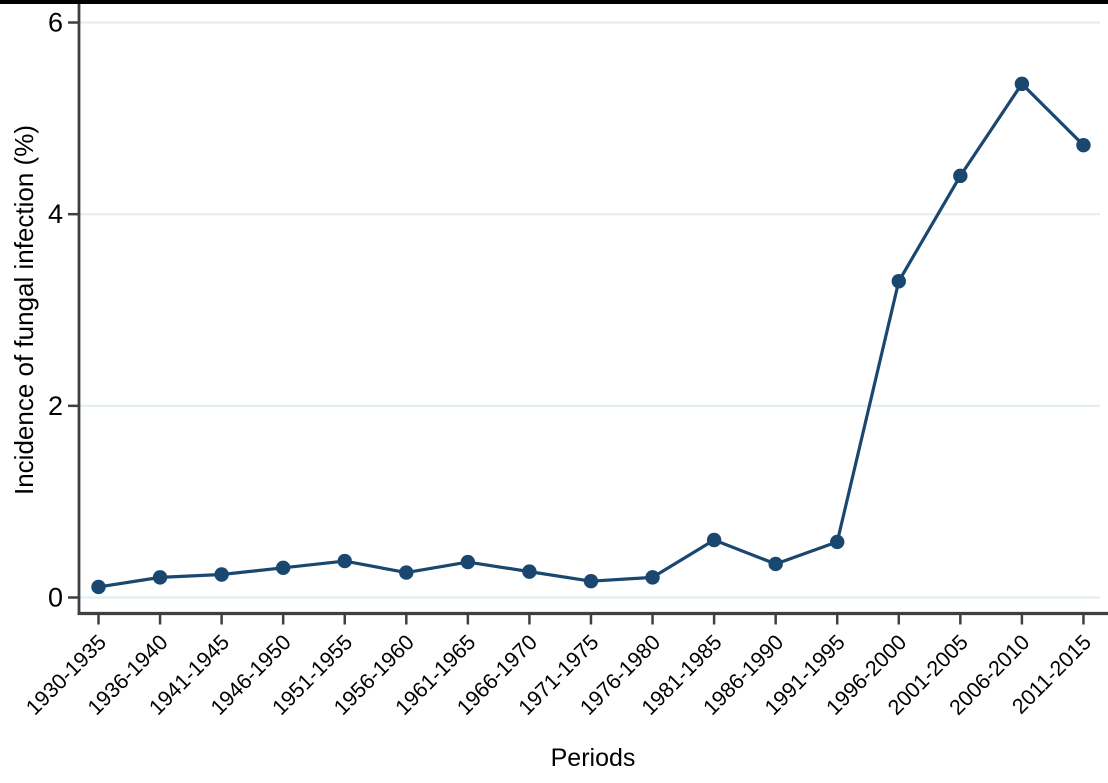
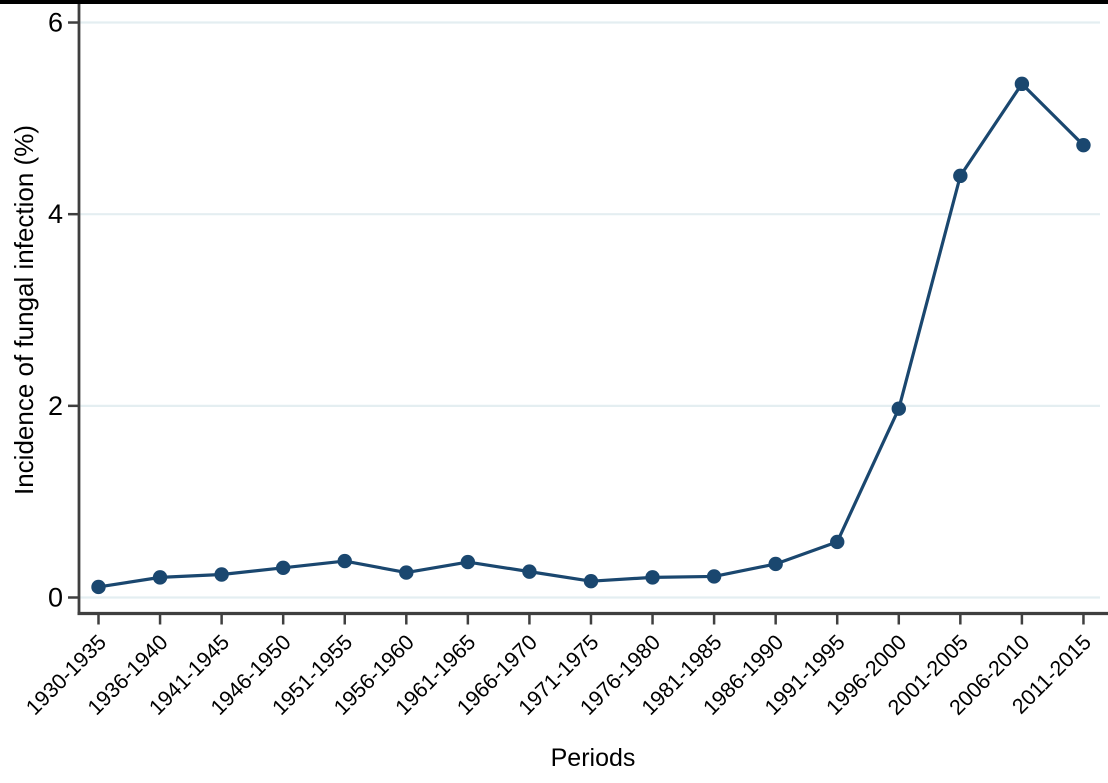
1981-1985: 0.6 -> 0.2
1996-2000: 3.3 -> 2.0
